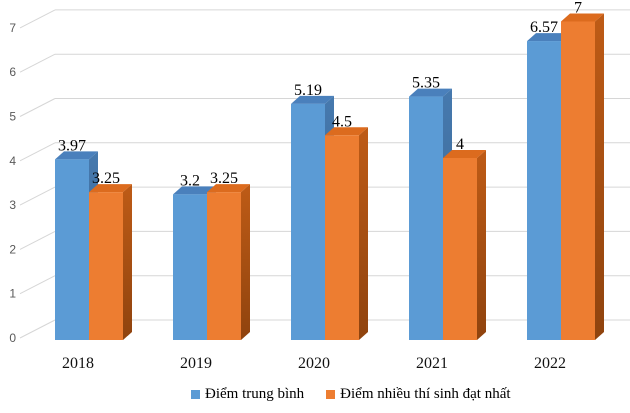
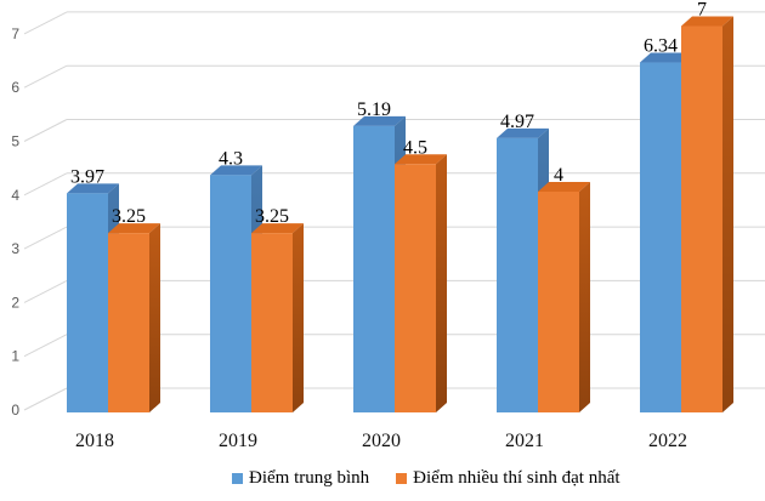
Điểm trung bình/2019: 3.2 -> 4.3
Điểm trung bình/2021: 5.35 -> 4.97
Điểm trung bình/2022: 6.57 -> 6.34
